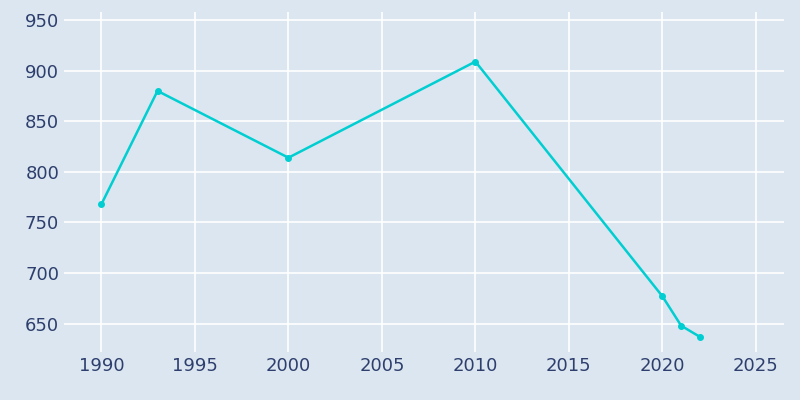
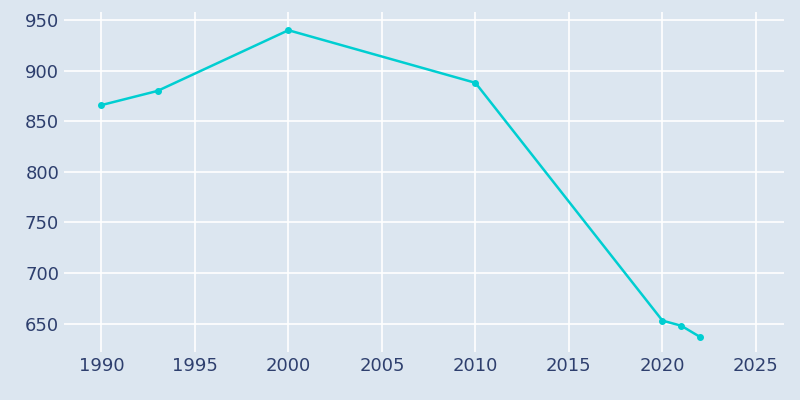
1990: 768 -> 866
2000: 814 -> 940
2010: 909 -> 888
2020: 677 -> 653
